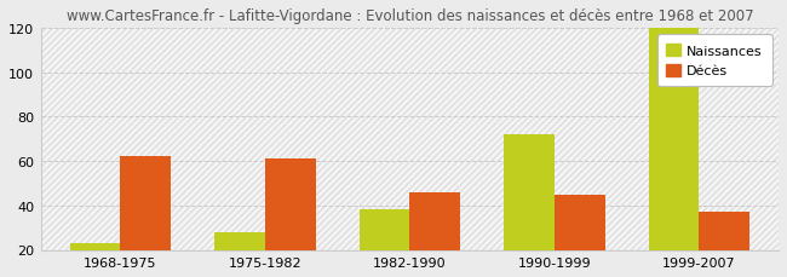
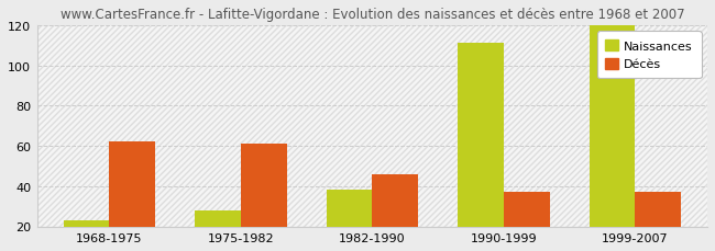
Naissances/1990-1999: 72 -> 111
Décès/1990-1999: 45 -> 37
